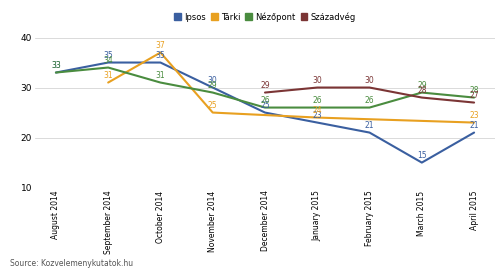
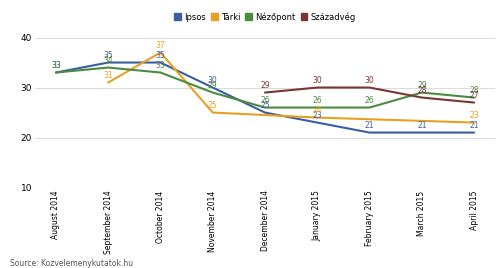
Nézőpont/October 2014: 31 -> 33
Ipsos/March 2015: 15 -> 21
